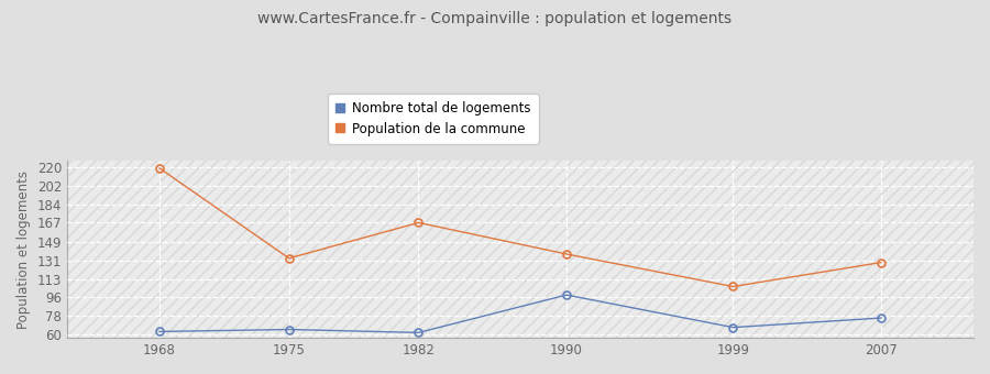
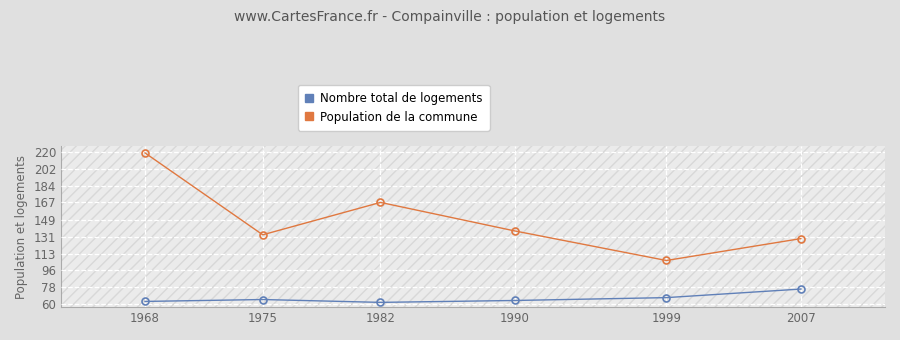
Nombre total de logements/1990: 98 -> 64
